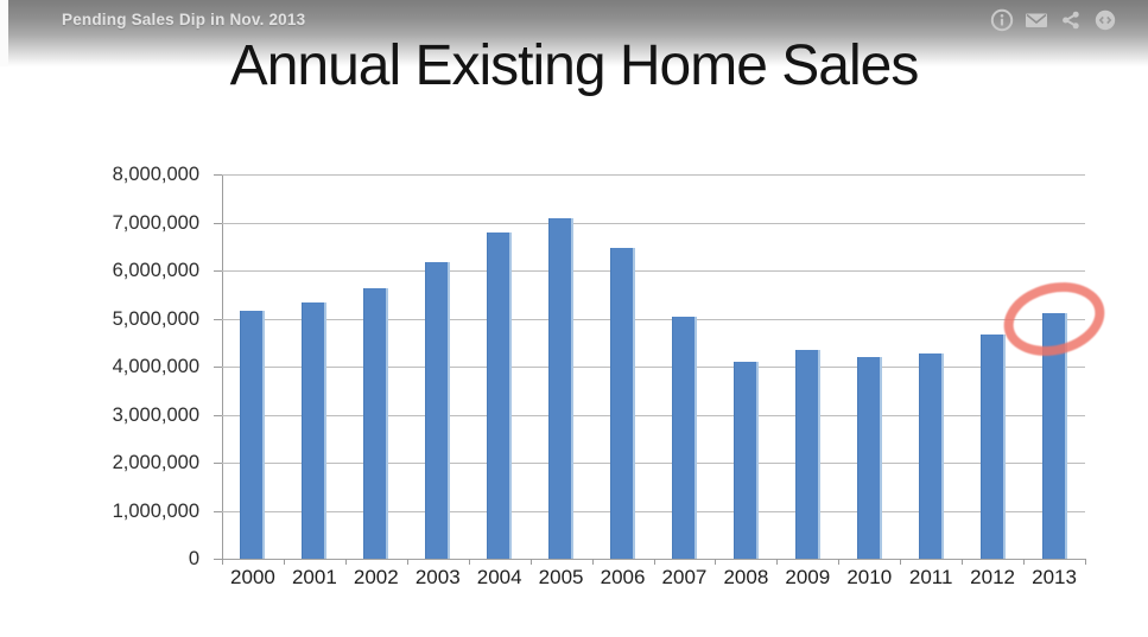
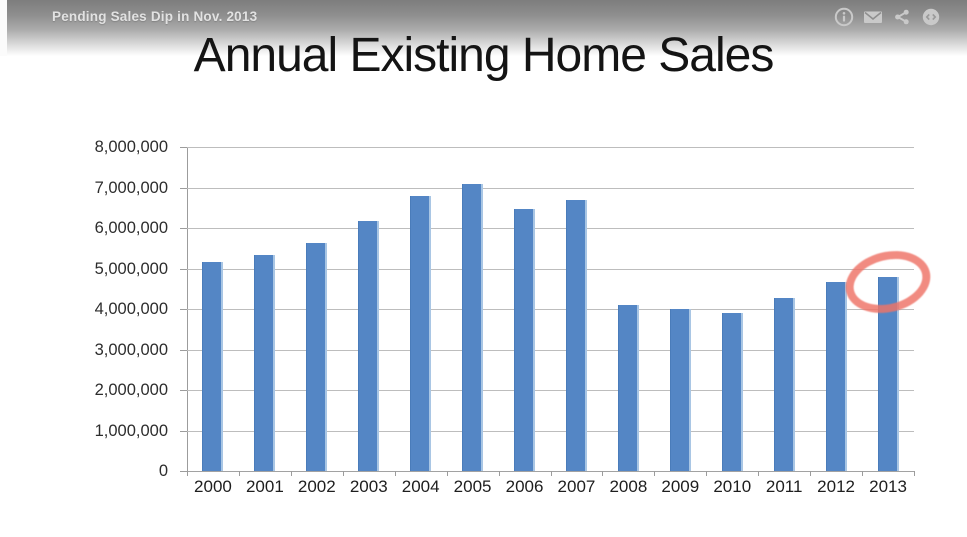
2007: 5000000 -> 6700000
2009: 4300000 -> 4000000
2010: 4200000 -> 3900000
2013: 5100000 -> 4800000
